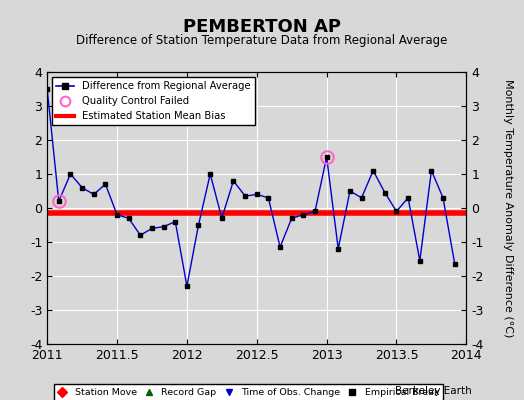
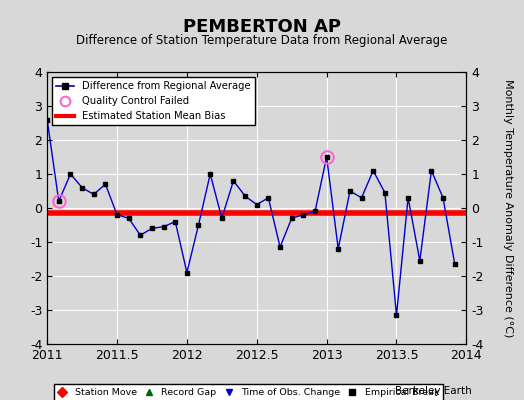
2011: 3.50 -> 2.60
2012: -2.30 -> -1.90
2012.5: 0.40 -> 0.10
2013.5: -0.10 -> -3.15
